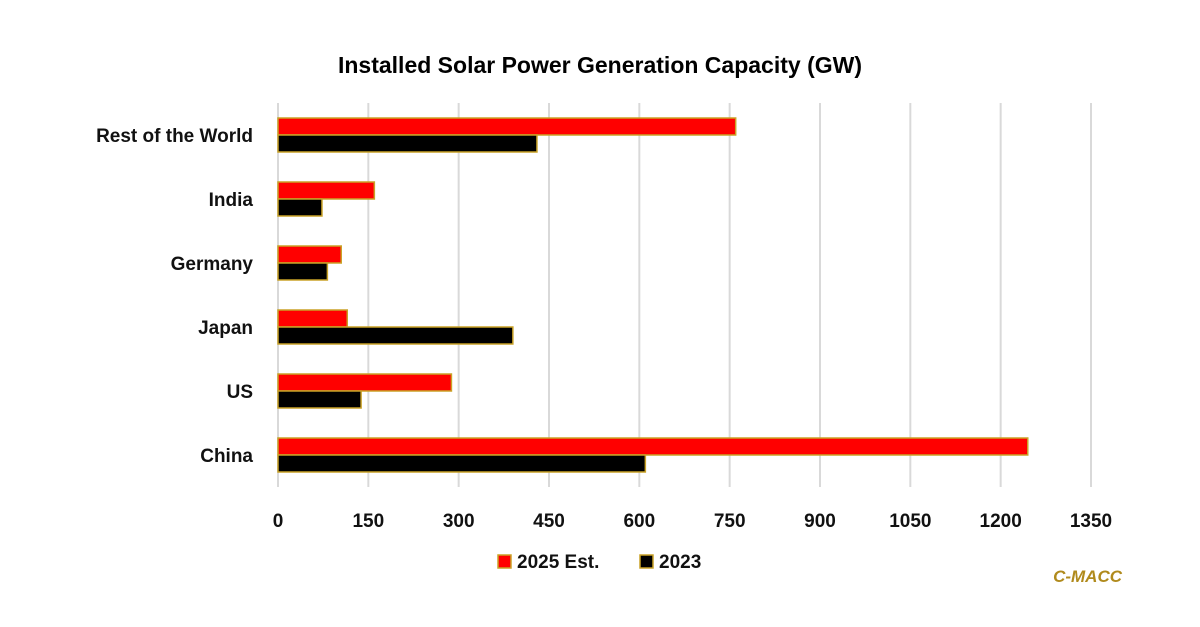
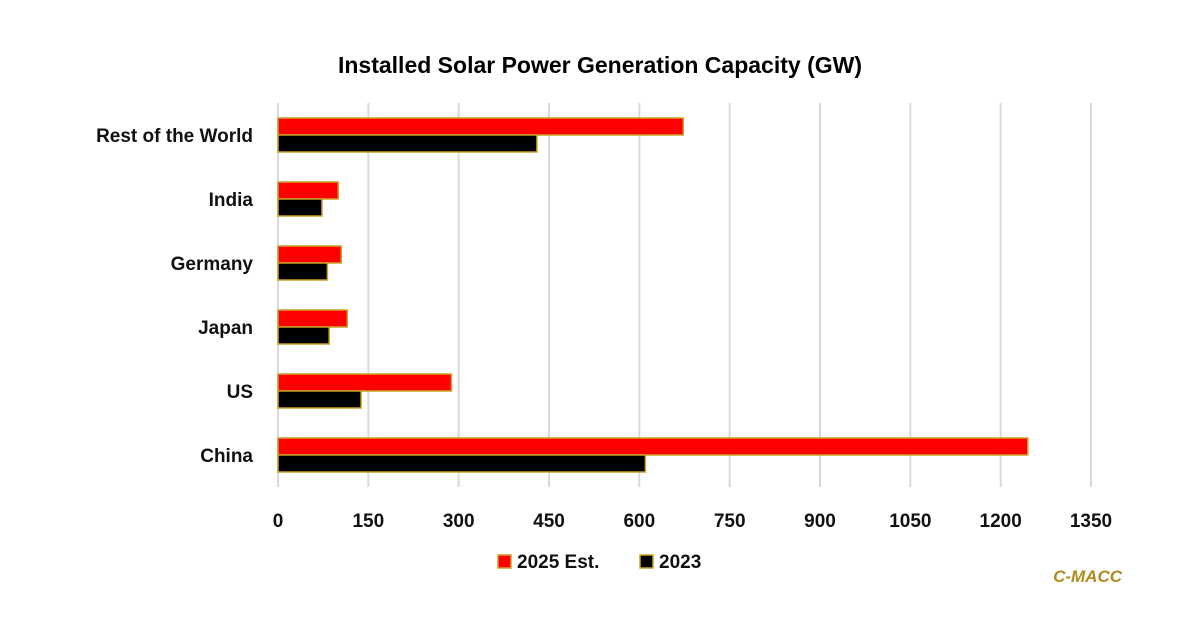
2023/Japan: 390 -> 80
2025 Est./India: 160 -> 100
2025 Est./Rest of the World: 760 -> 670
